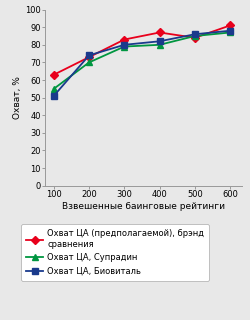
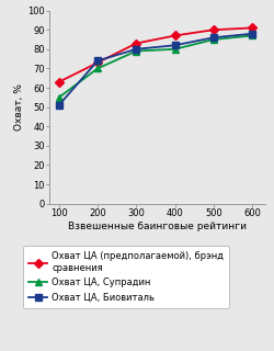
Охват ЦА (предполагаемой), брэнд сравнения/500: 84 -> 90
